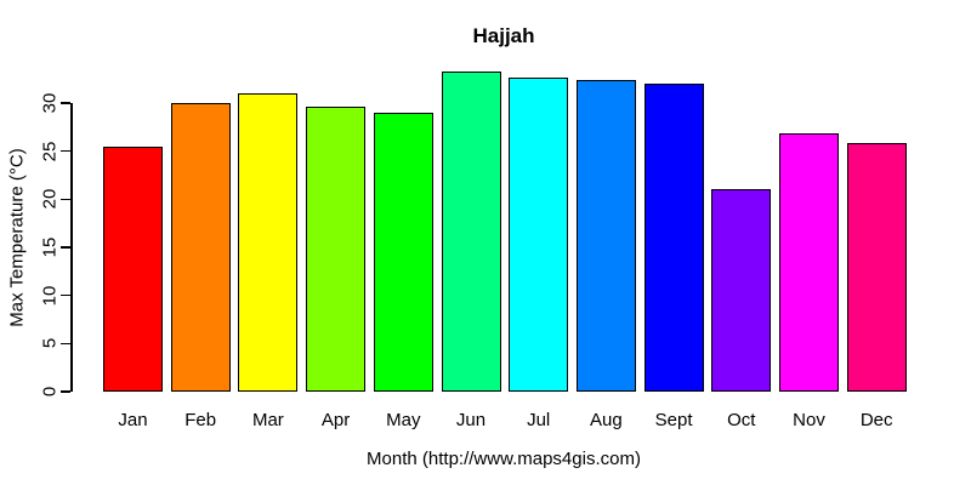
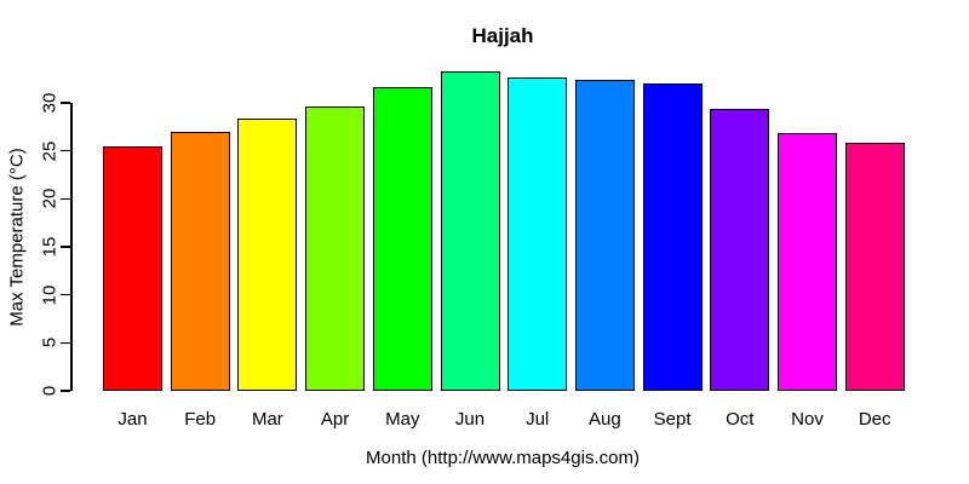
Feb: 30 -> 27
Mar: 31 -> 28
May: 29 -> 32
Oct: 21 -> 29
